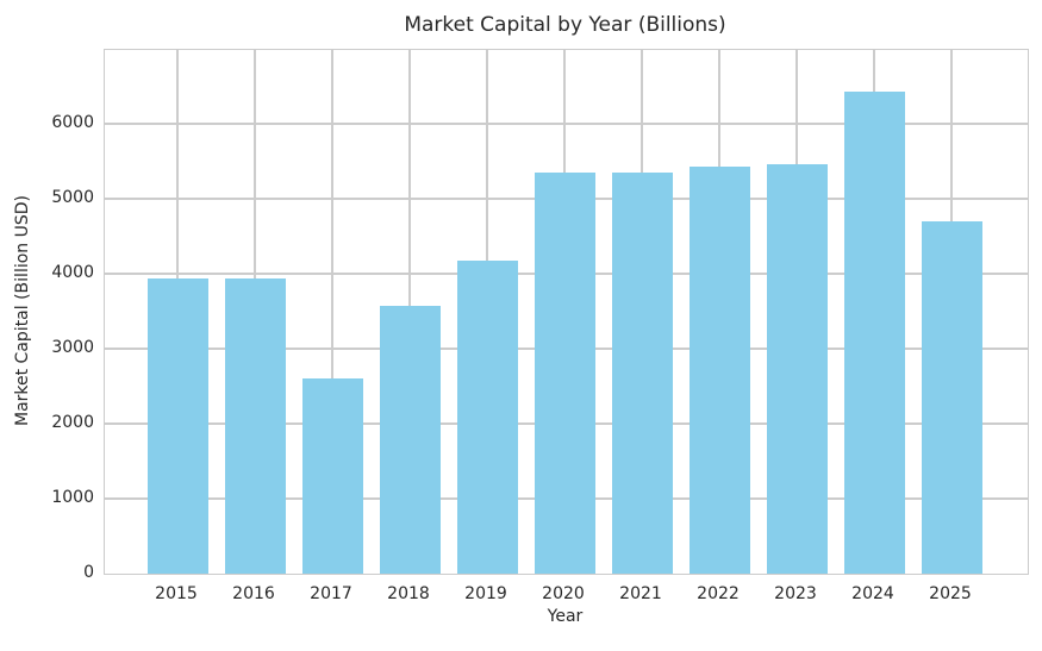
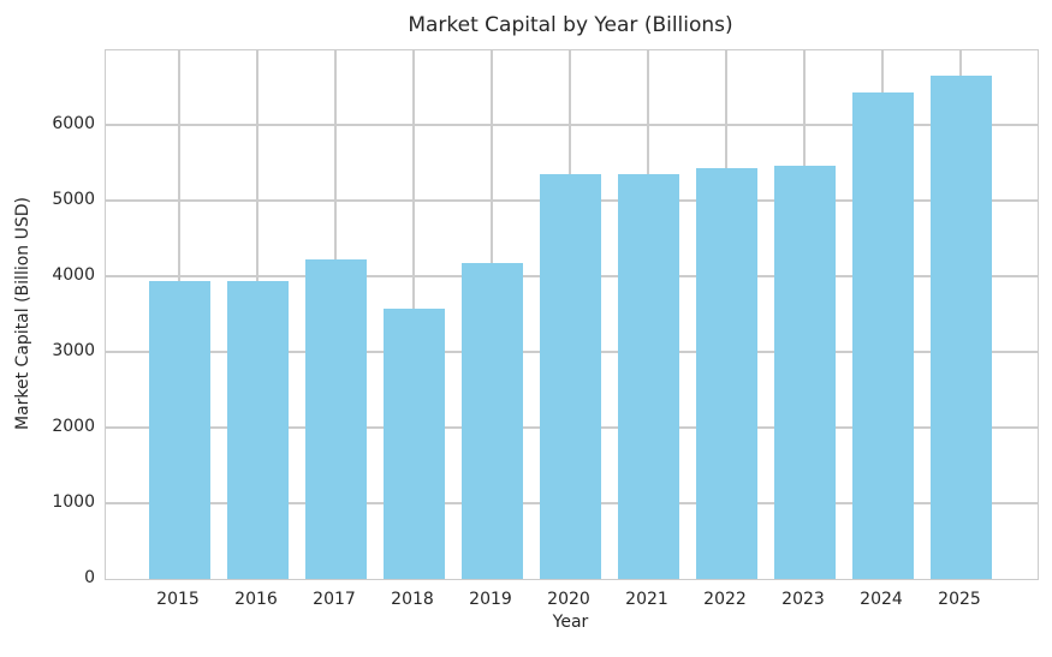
2017: 2600 -> 4200
2025: 4700 -> 6600
